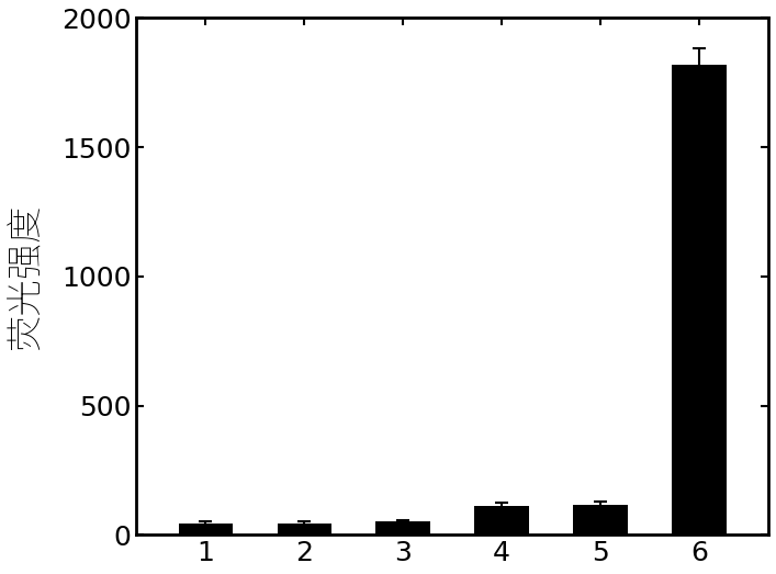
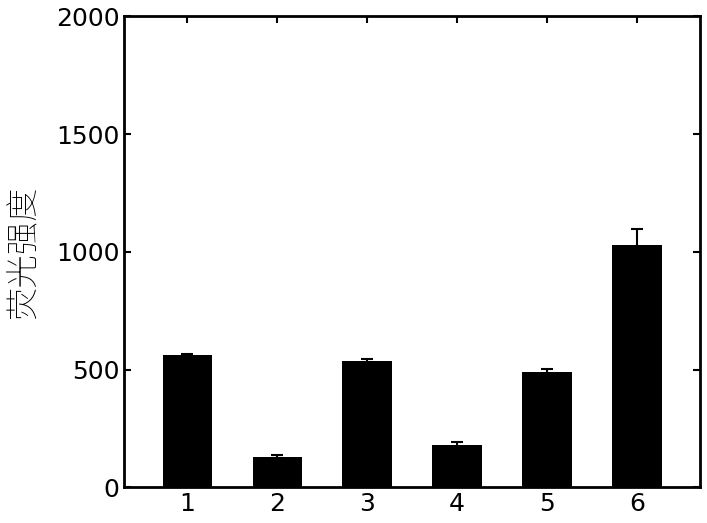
1: 45 -> 560
2: 45 -> 130
3: 50 -> 535
4: 110 -> 180
5: 115 -> 490
6: 1820 -> 1030
